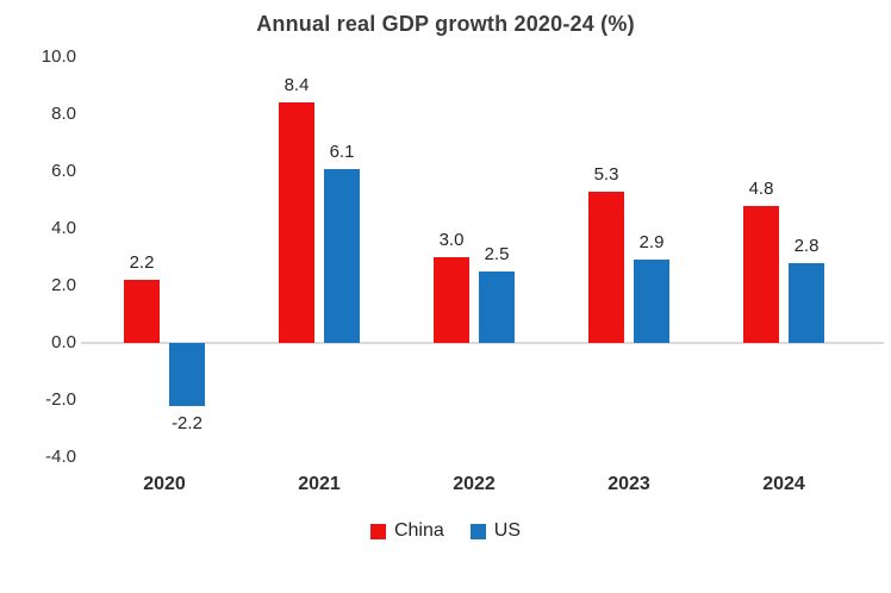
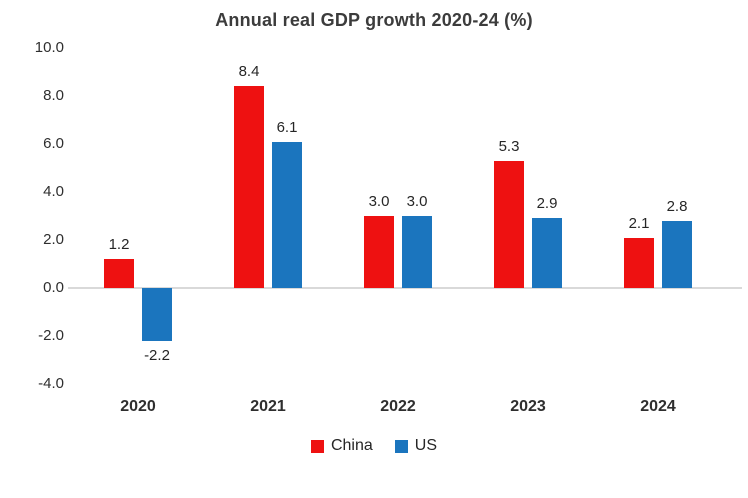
China/2020: 2.2 -> 1.2
US/2022: 2.5 -> 3.0
China/2024: 4.8 -> 2.1
